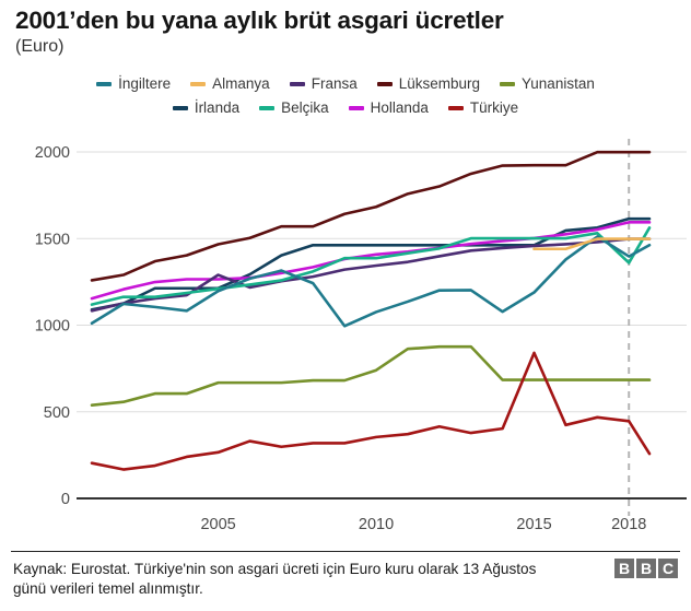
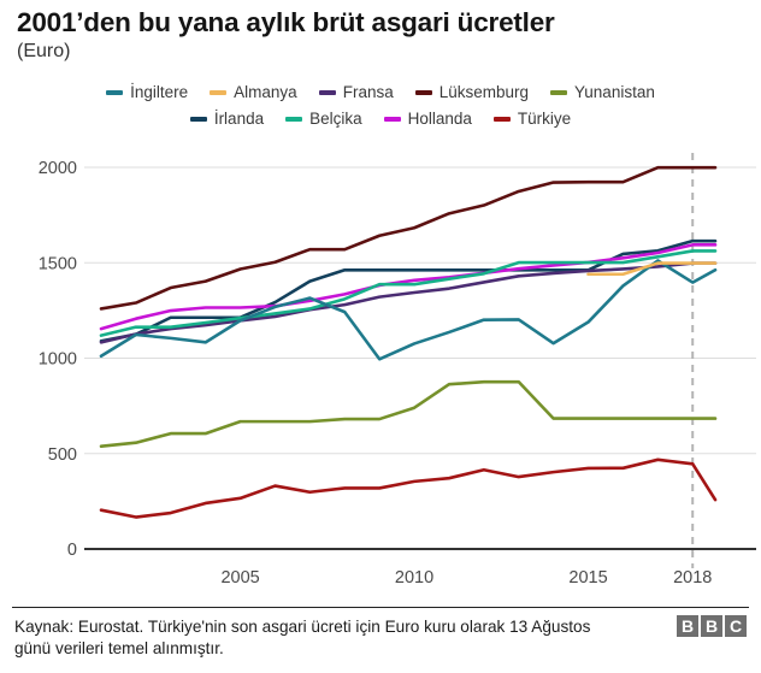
Fransa/2005: 1290 -> 1200
Türkiye/2015: 840 -> 420
Belçika/2018: 1360 -> 1560
